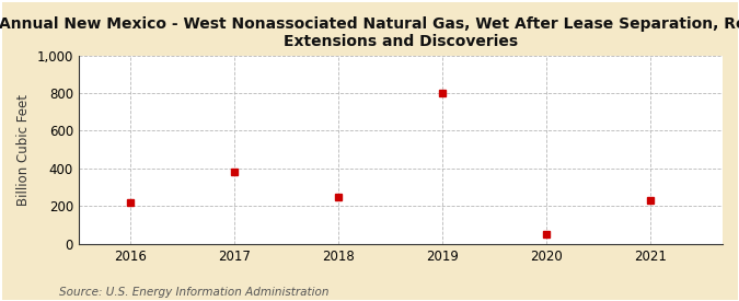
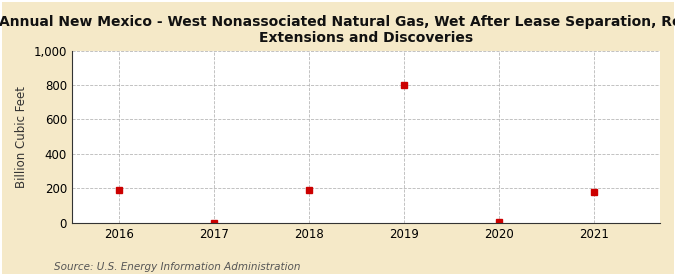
2016: 220 -> 190
2017: 380 -> 0
2018: 250 -> 190
2020: 50 -> 0
2021: 230 -> 180
